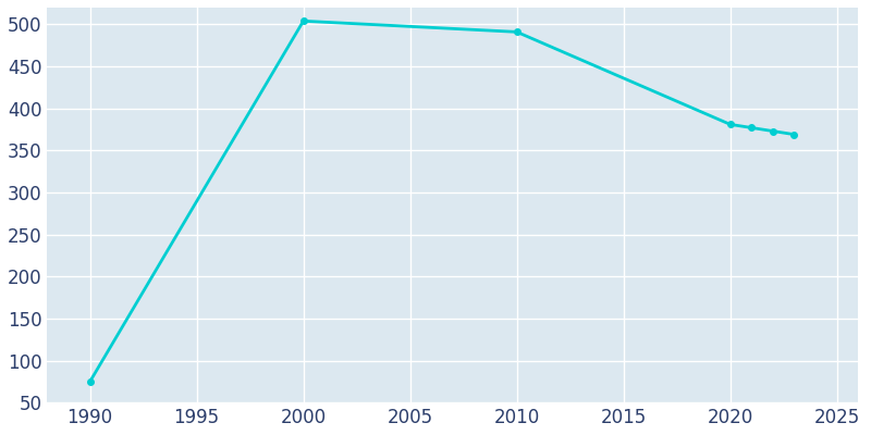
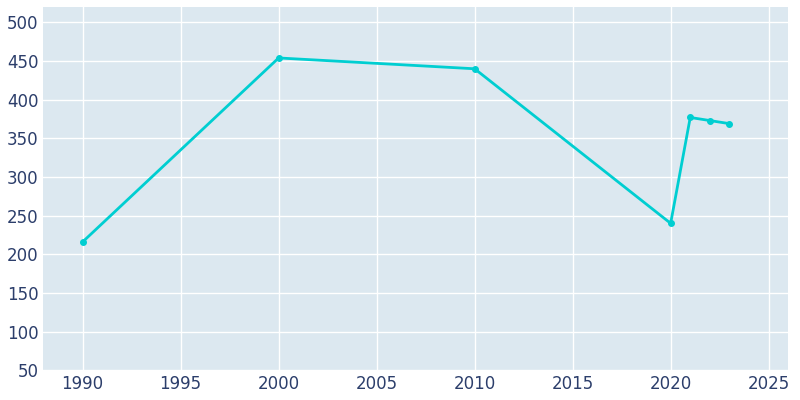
1990: 75 -> 216
2000: 504 -> 454
2010: 491 -> 440
2020: 381 -> 240
